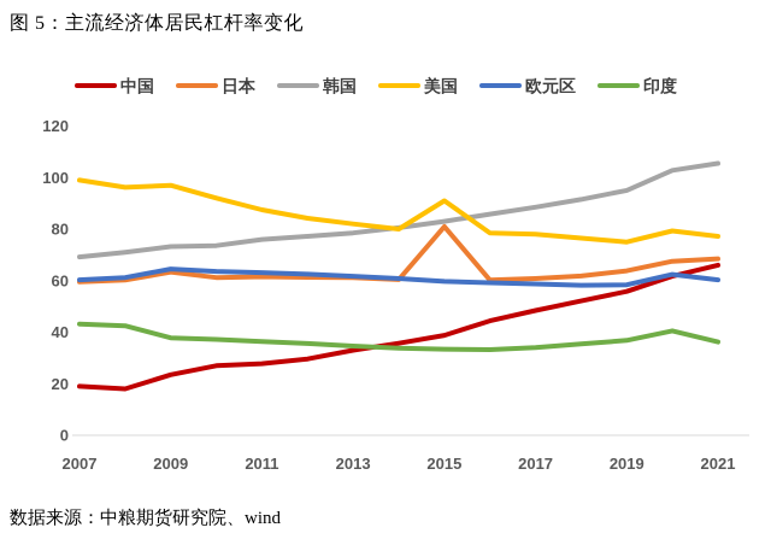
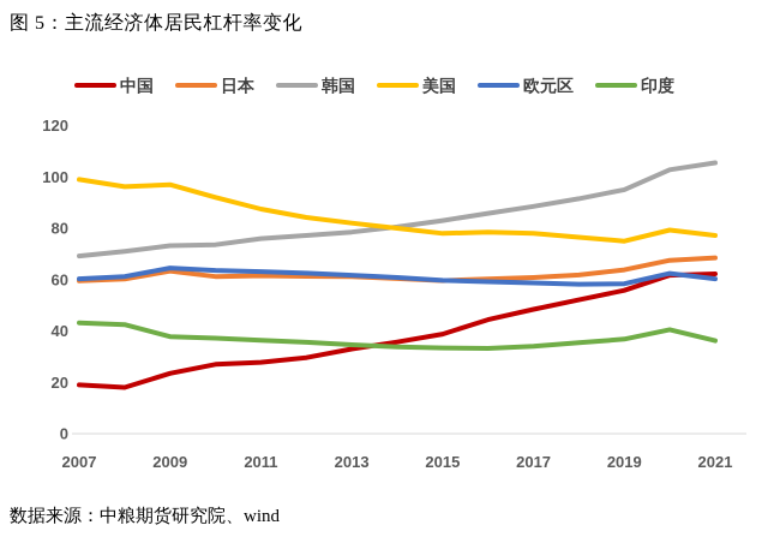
日本/2015: 81 -> 60
美国/2015: 91 -> 78
中国/2021: 66 -> 62
